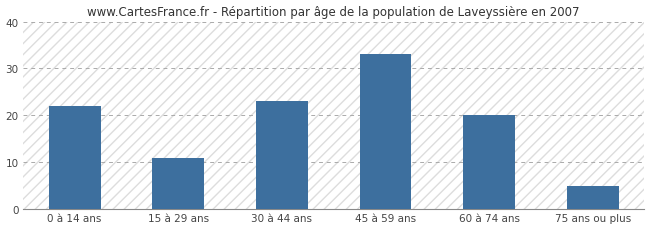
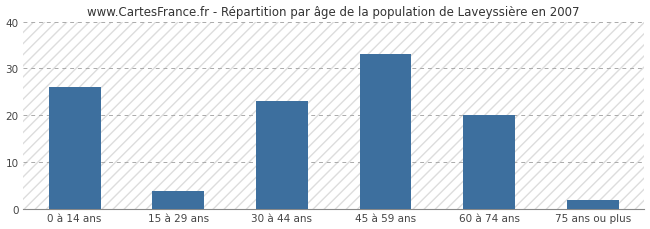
0 à 14 ans: 22 -> 26
15 à 29 ans: 11 -> 4
75 ans ou plus: 5 -> 2
